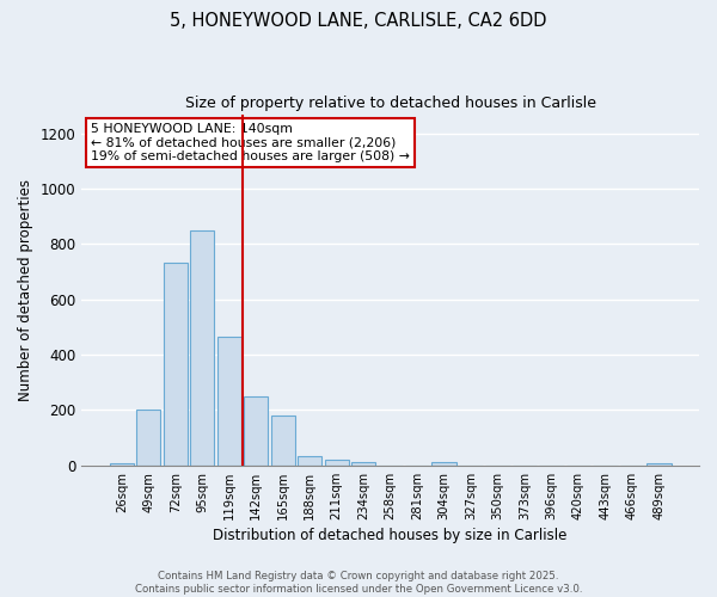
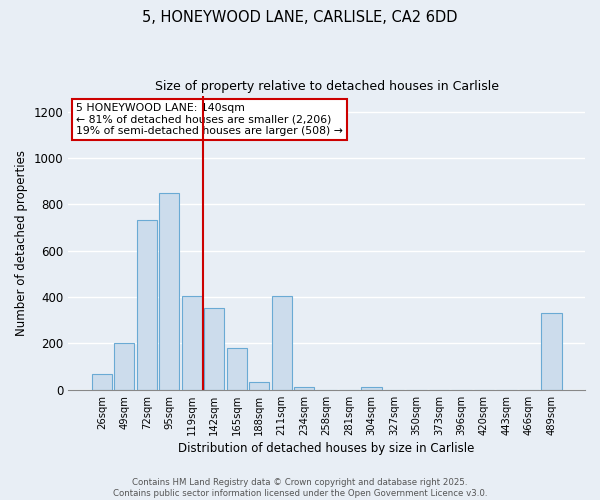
26sqm: 10 -> 70
119sqm: 465 -> 405
142sqm: 250 -> 355
211sqm: 20 -> 405
489sqm: 8 -> 330
